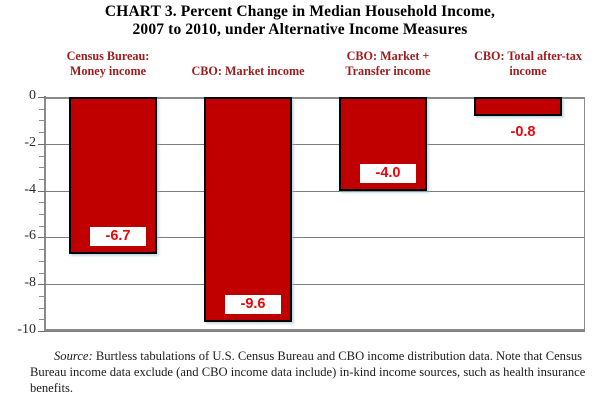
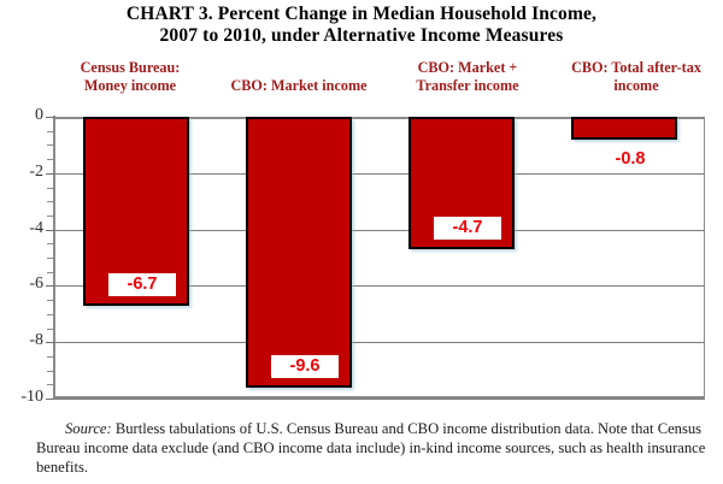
CBO: Market + Transfer income: -4.0 -> -4.7
